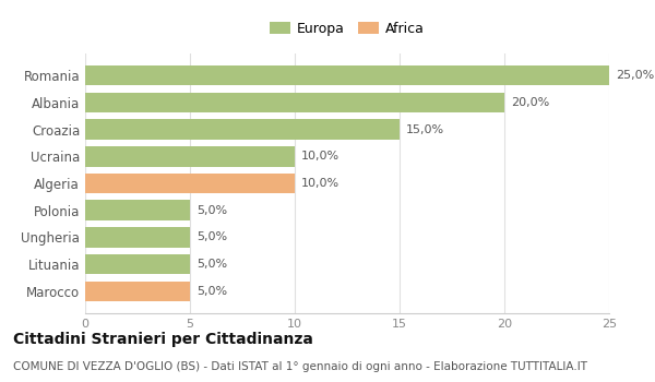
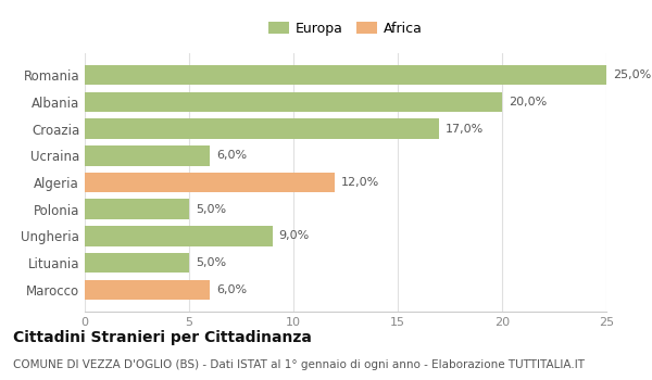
Croazia: 15,0% -> 17,0%
Ucraina: 10,0% -> 6,0%
Algeria: 10,0% -> 12,0%
Ungheria: 5,0% -> 9,0%
Marocco: 5,0% -> 6,0%
